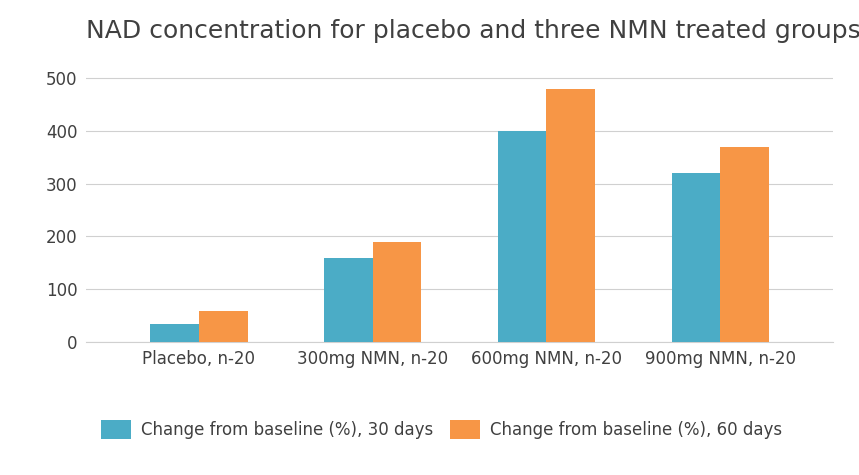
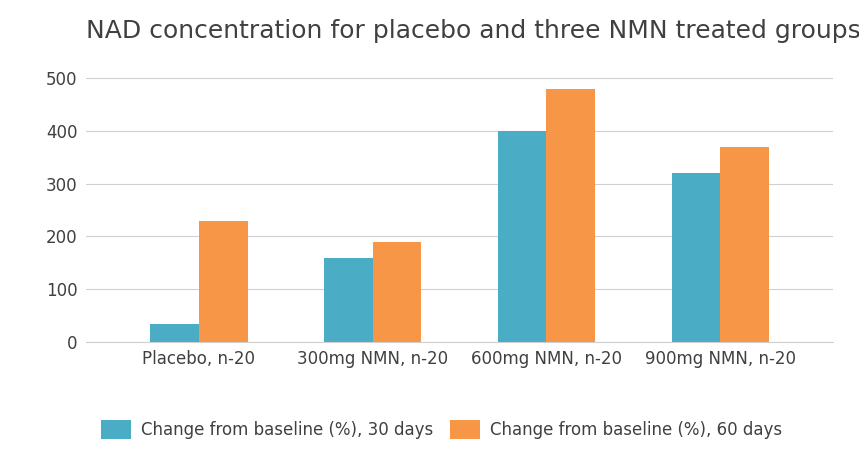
Change from baseline (%), 60 days/Placebo, n-20: 58 -> 230
